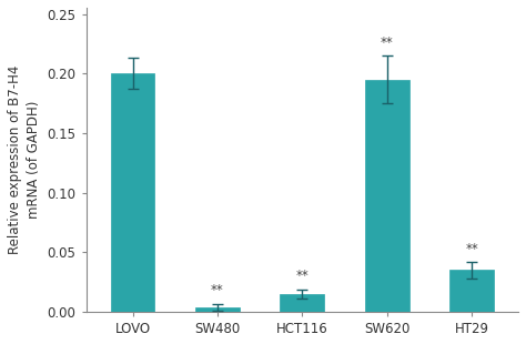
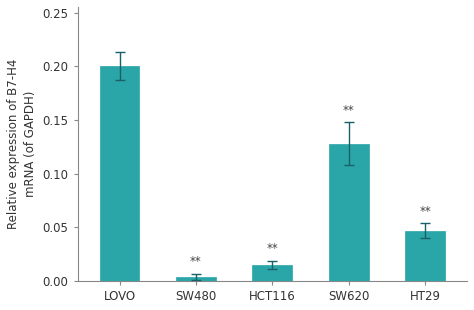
SW620: 0.195 -> 0.128
HT29: 0.035 -> 0.047
